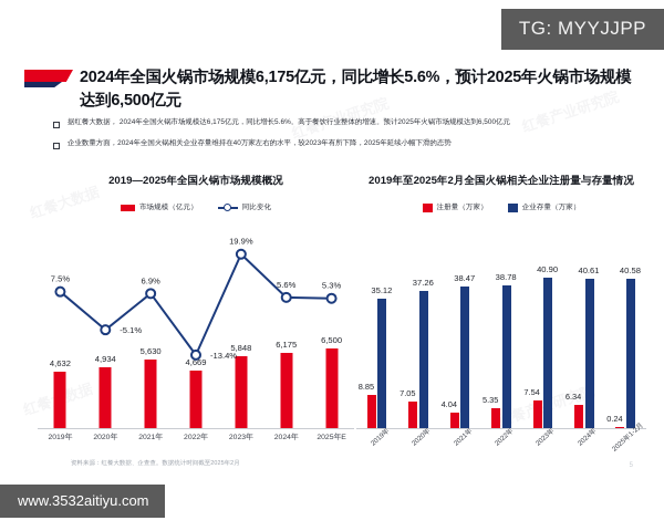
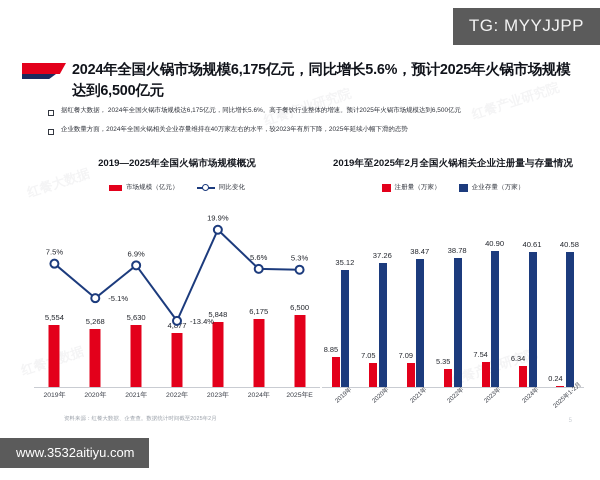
2019—2025年全国火锅市场规模概况/市场规模（亿元）/2019年: 4,632 -> 5,554
2019—2025年全国火锅市场规模概况/市场规模（亿元）/2020年: 4,934 -> 5,268
2019—2025年全国火锅市场规模概况/市场规模（亿元）/2022年: 4,669 -> 4,877
2019年至2025年2月全国火锅相关企业注册量与存量情况/注册量（万家）/2021年: 4.04 -> 7.09
